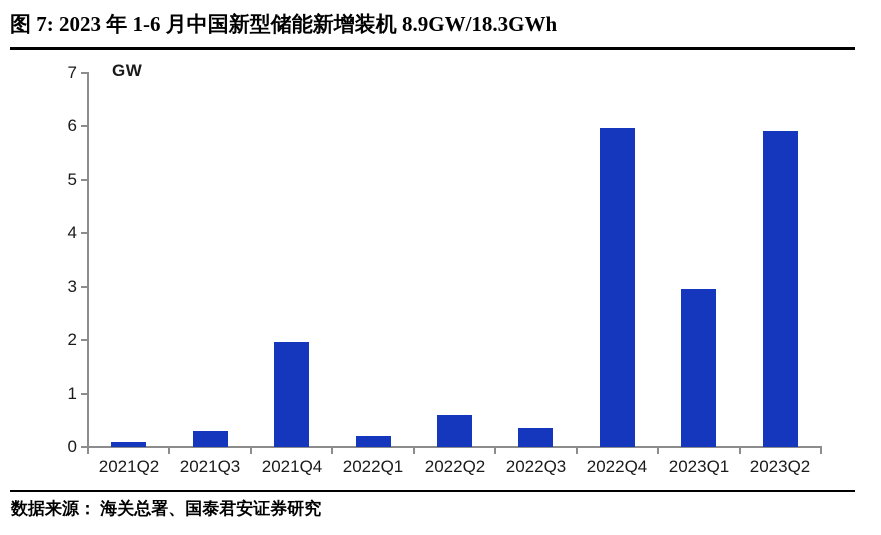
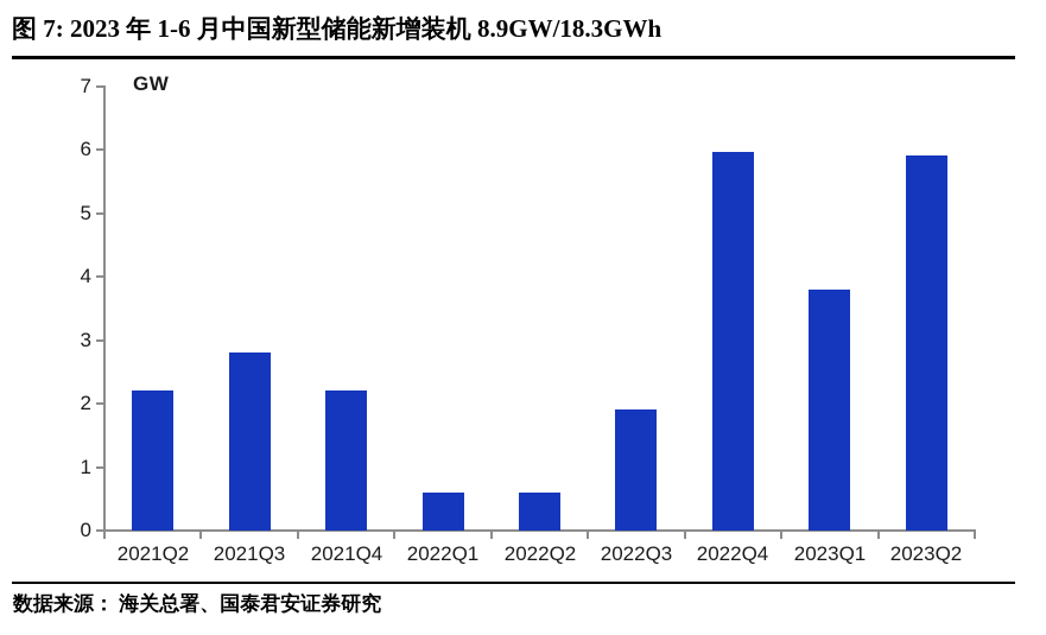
2021Q2: 0.1 -> 2.2
2021Q3: 0.3 -> 2.8
2021Q4: 2.0 -> 2.2
2022Q1: 0.2 -> 0.6
2022Q3: 0.3 -> 1.9
2023Q1: 3.0 -> 3.8
